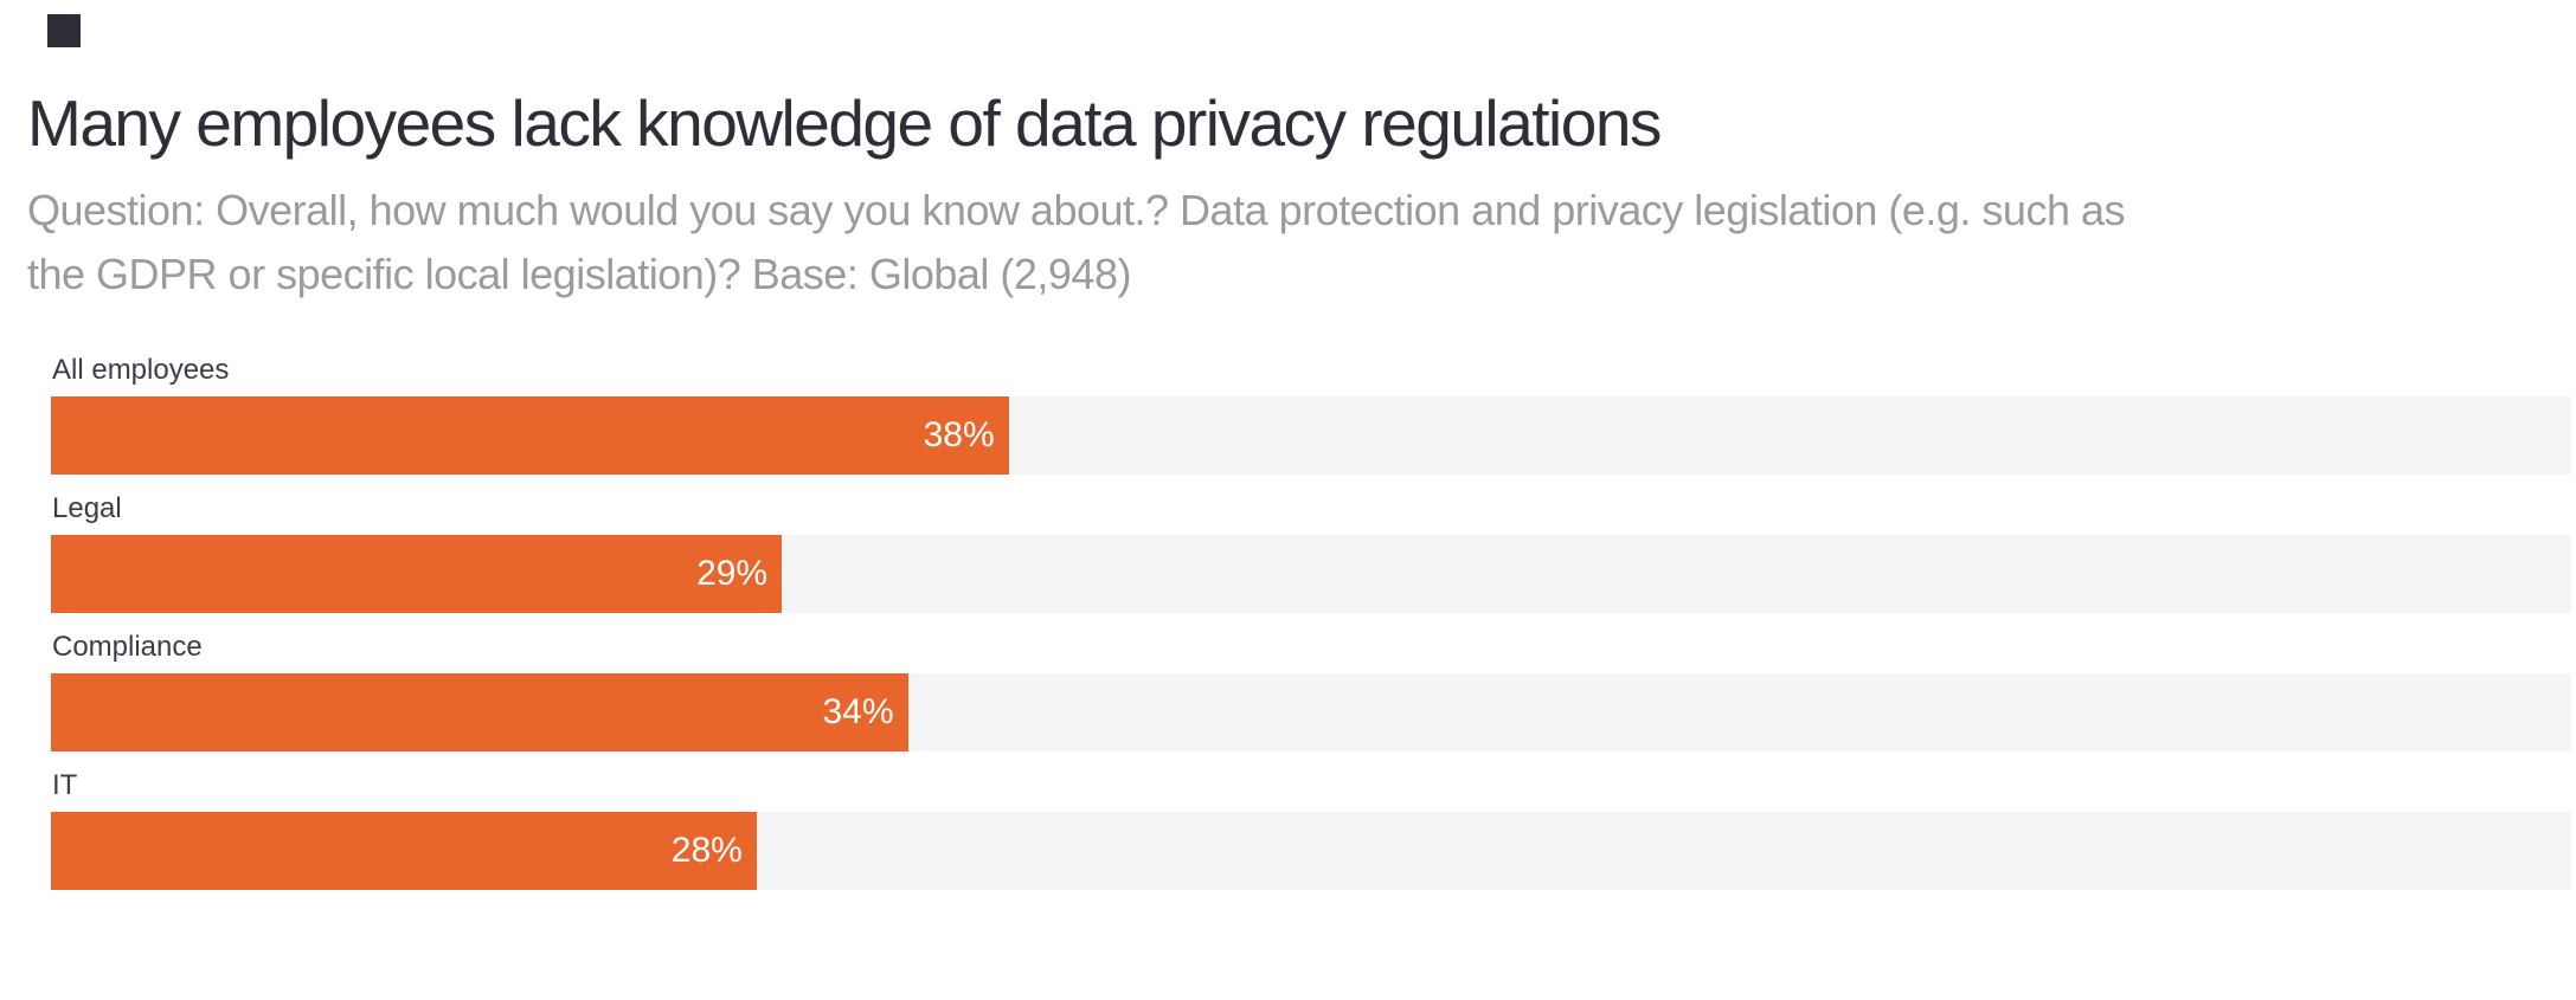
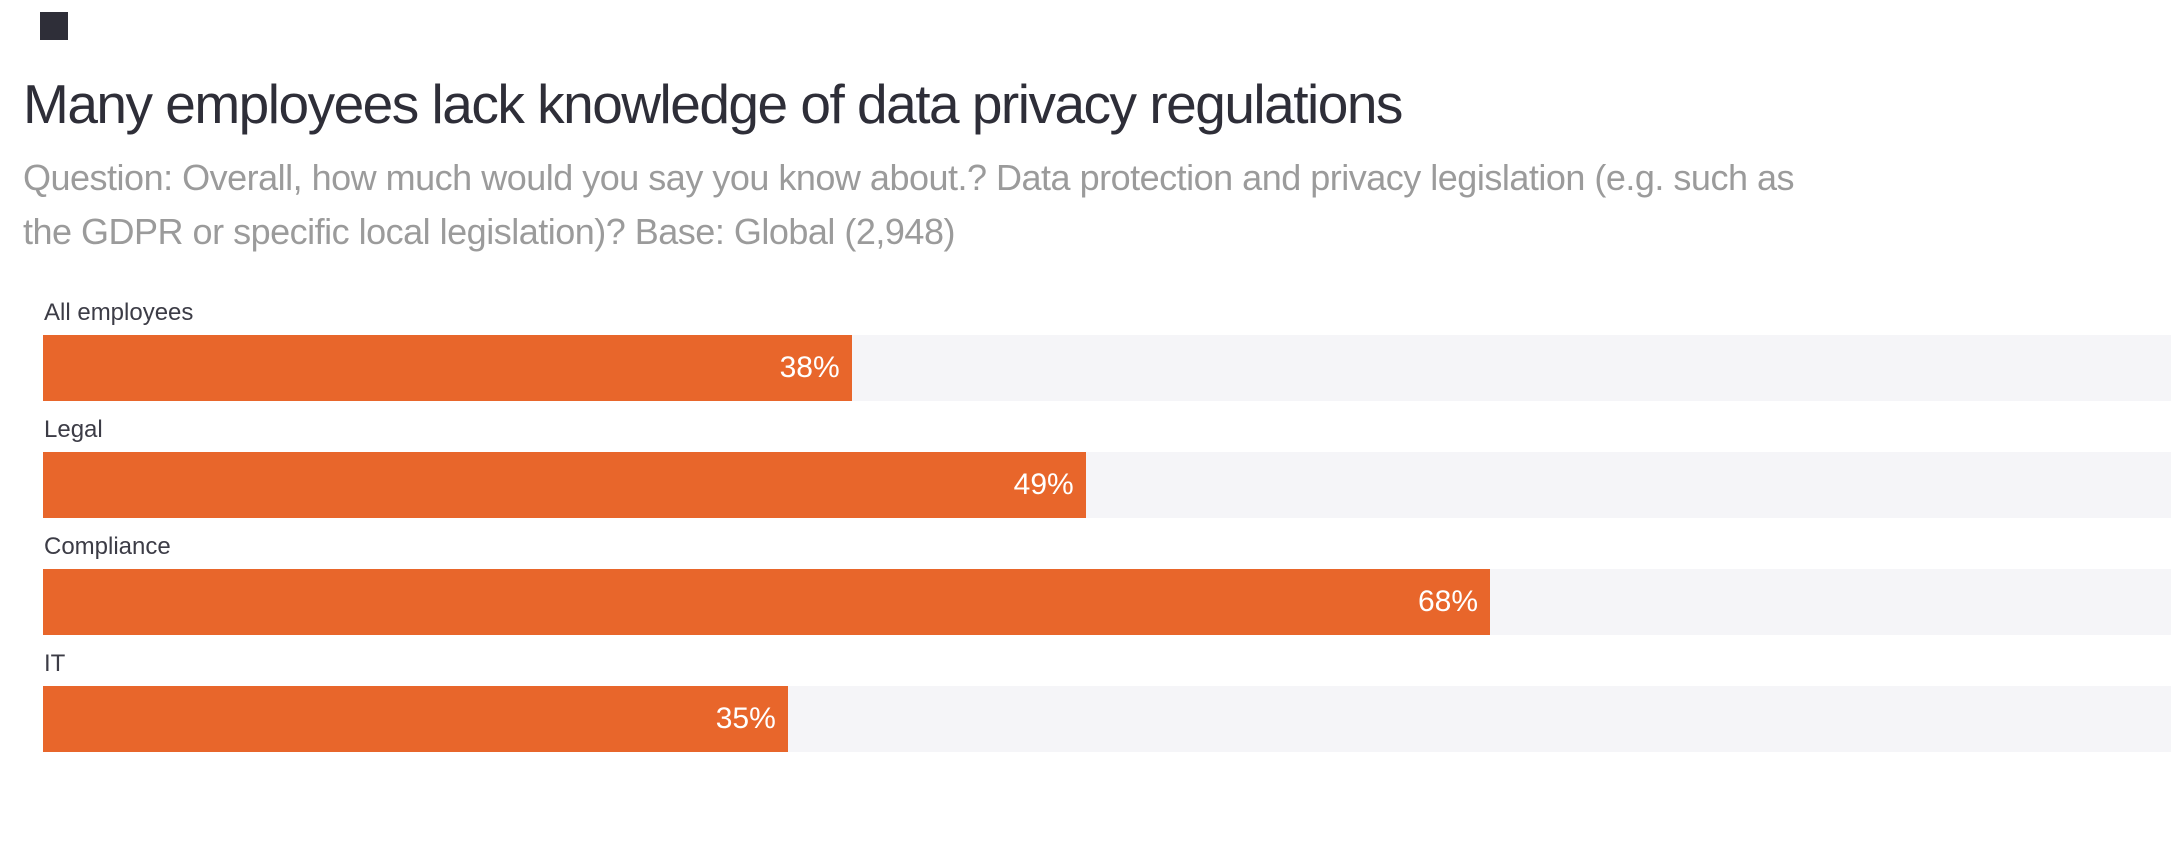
Legal: 29% -> 49%
Compliance: 34% -> 68%
IT: 28% -> 35%
